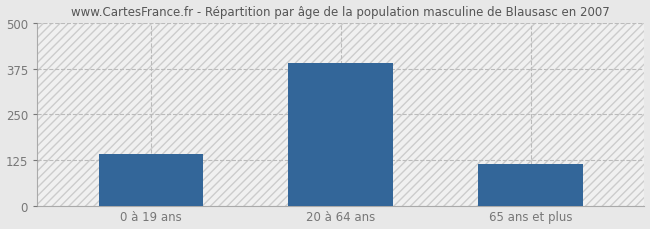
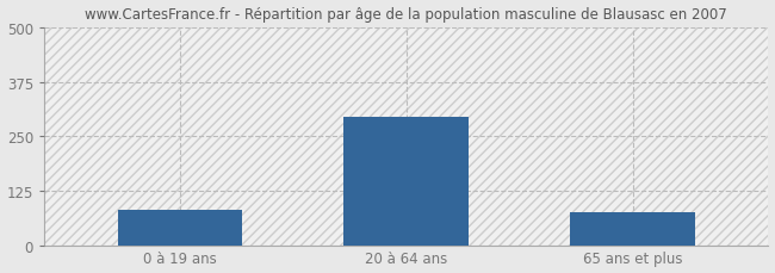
0 à 19 ans: 140 -> 80
20 à 64 ans: 390 -> 295
65 ans et plus: 115 -> 75
